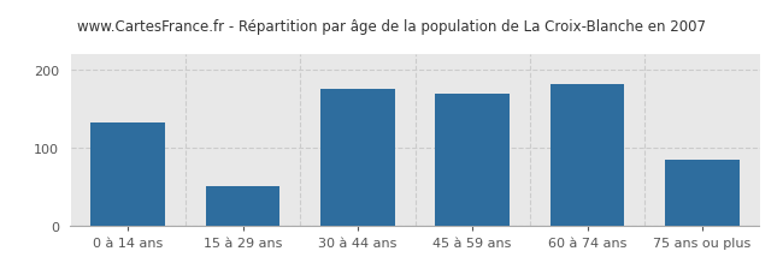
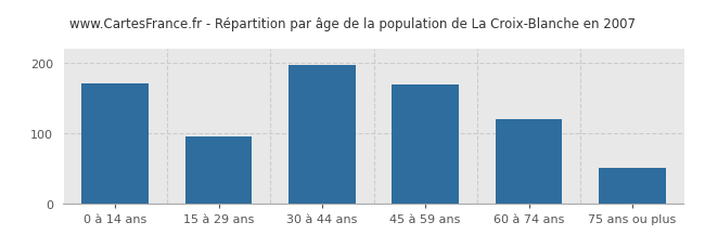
0 à 14 ans: 132 -> 170
15 à 29 ans: 50 -> 95
30 à 44 ans: 176 -> 197
60 à 74 ans: 182 -> 120
75 ans ou plus: 84 -> 50
